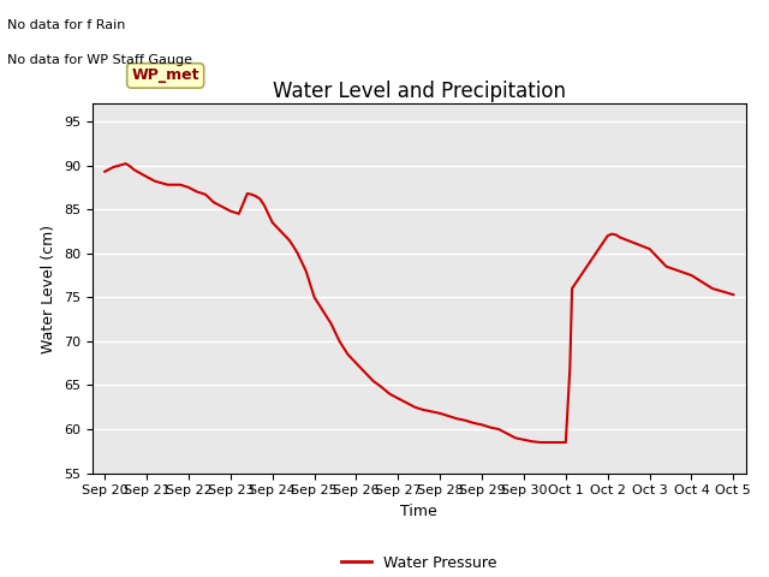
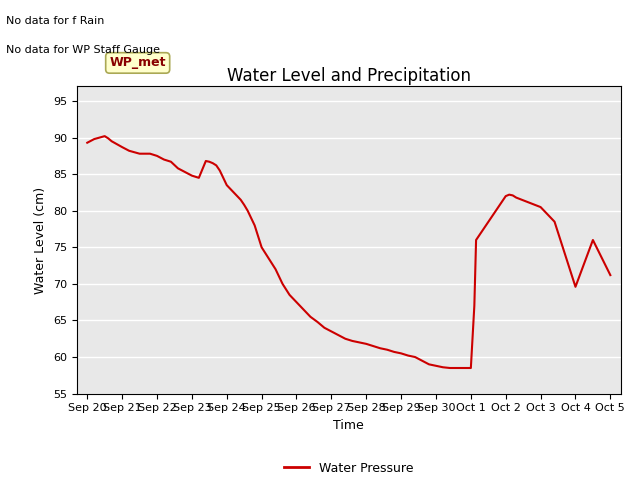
Oct 4: 77.5 -> 69.6
Oct 5: 75.3 -> 71.2
